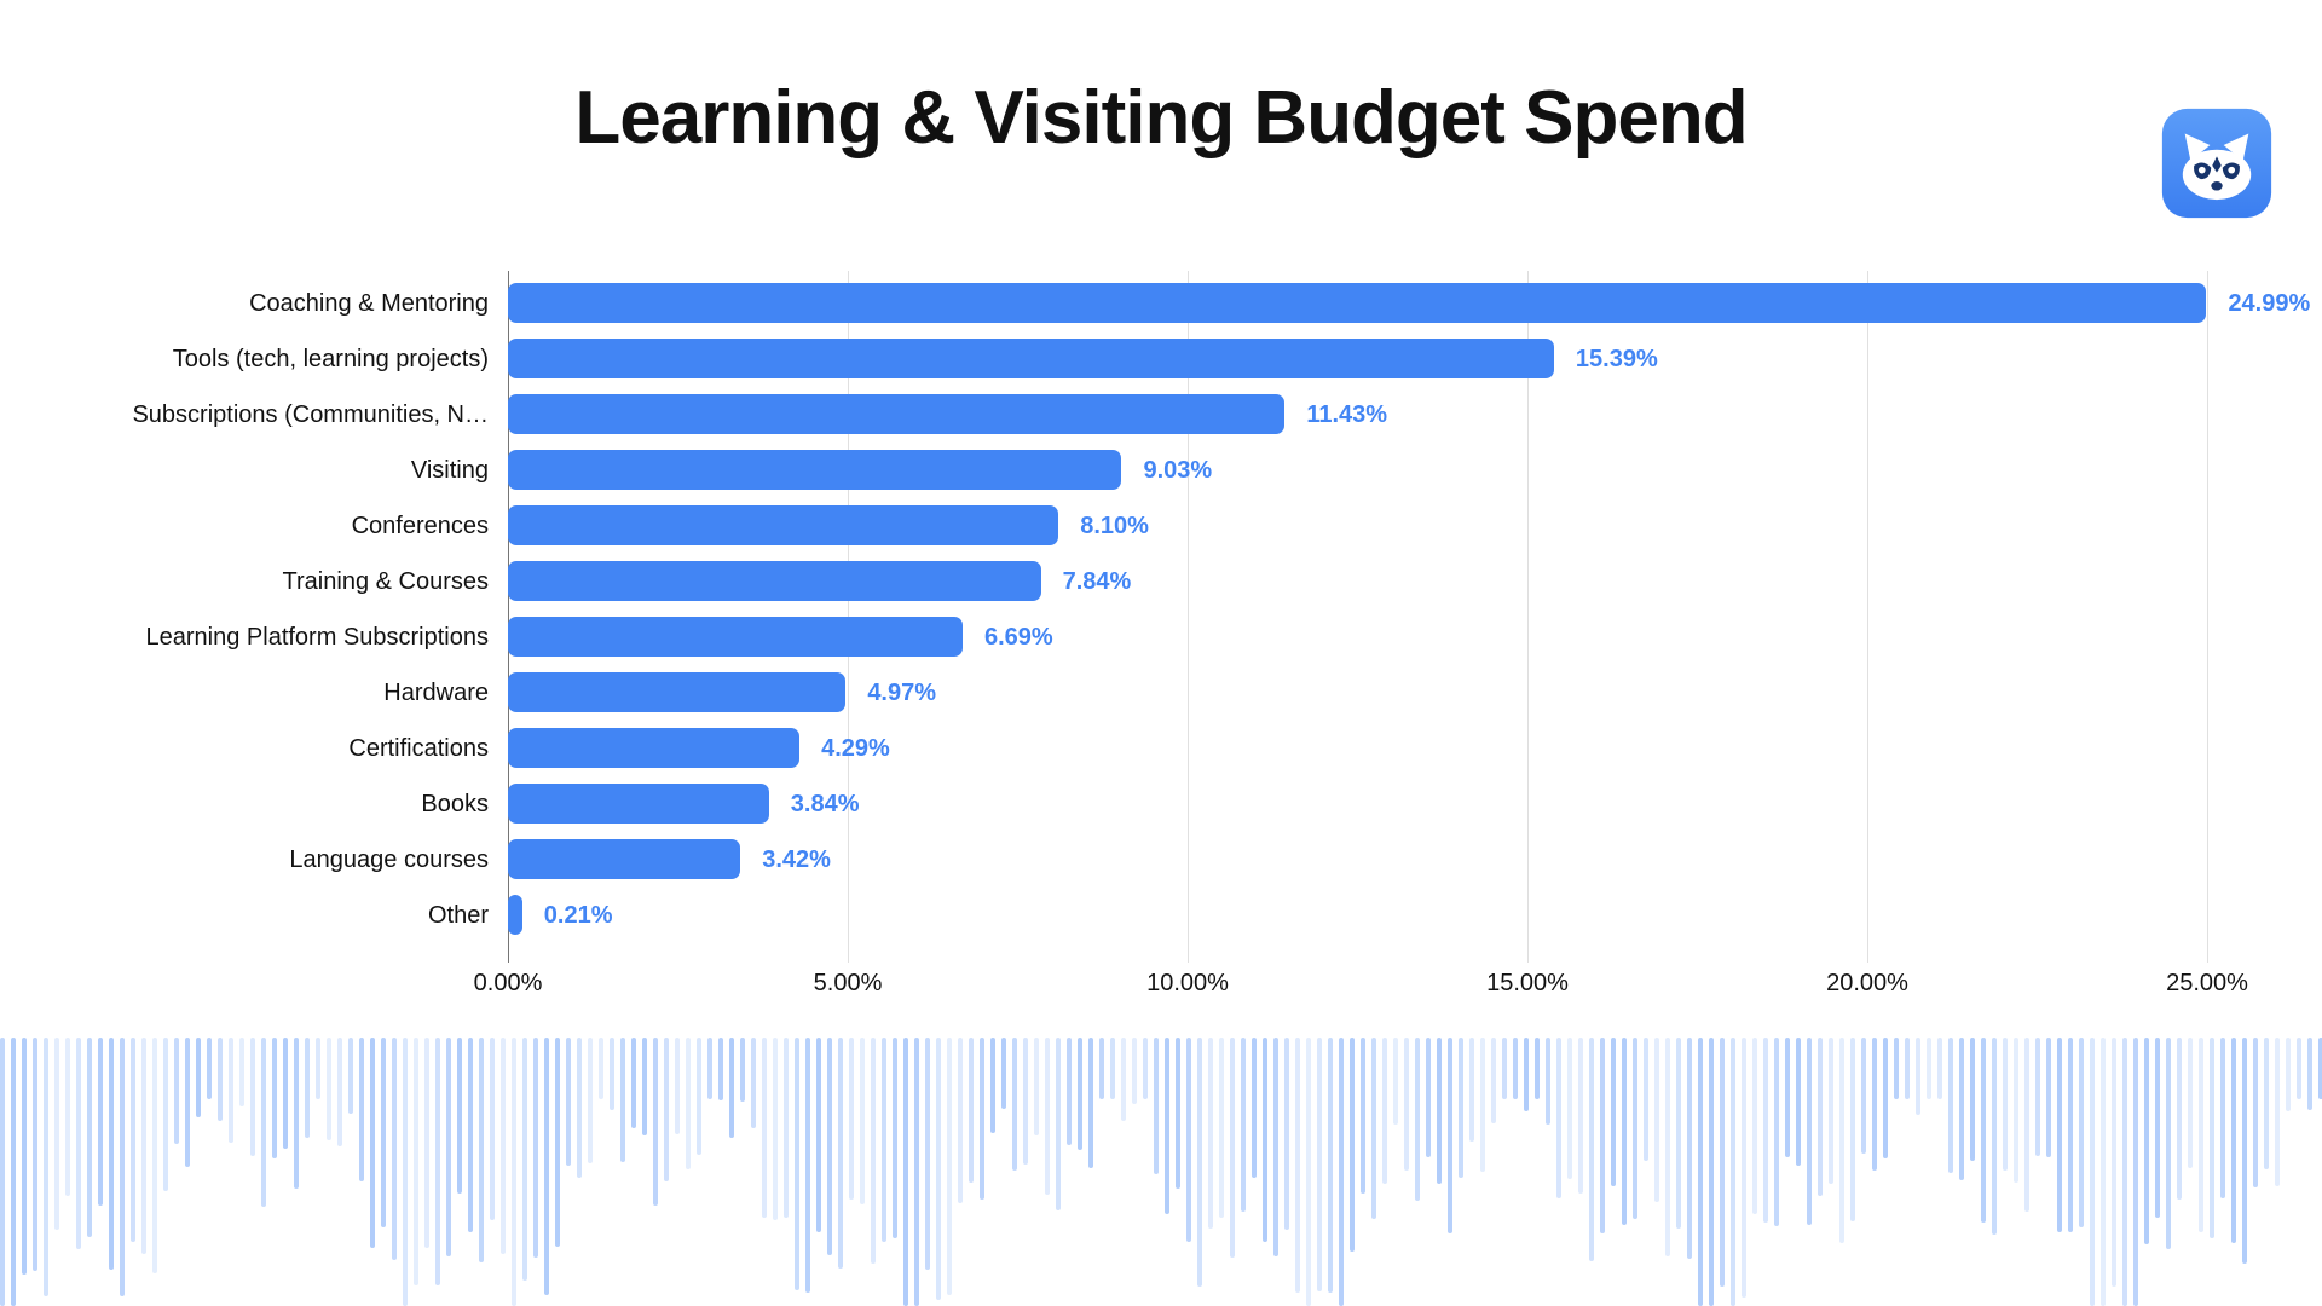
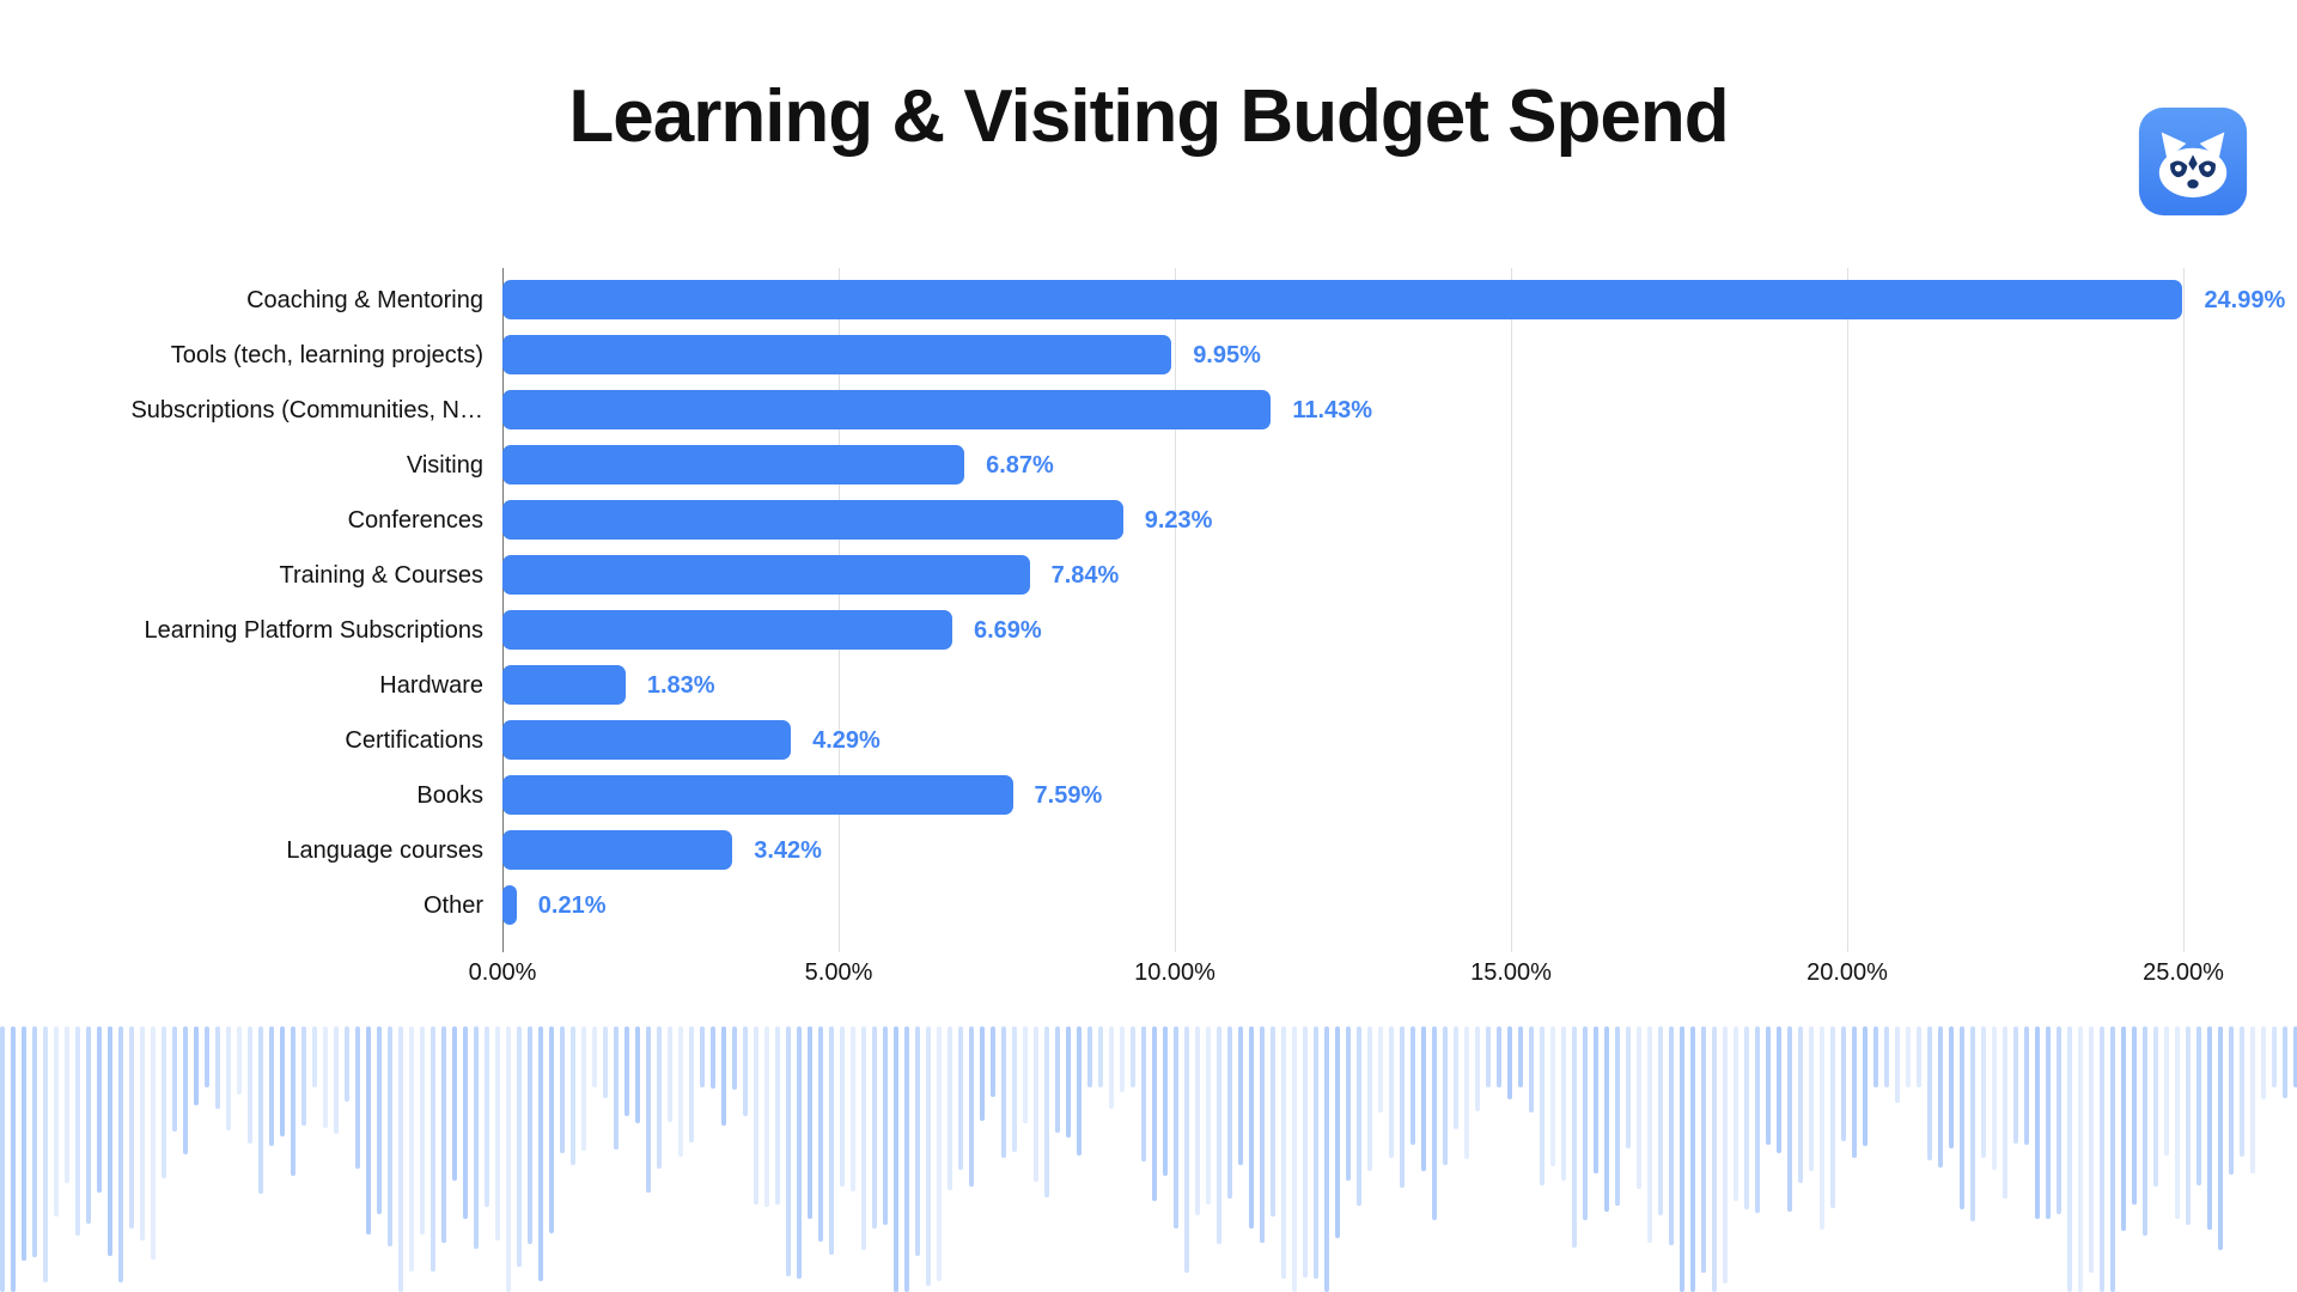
Tools (tech, learning projects): 15.39% -> 9.95%
Visiting: 9.03% -> 6.87%
Conferences: 8.10% -> 9.23%
Hardware: 4.97% -> 1.83%
Books: 3.84% -> 7.59%
